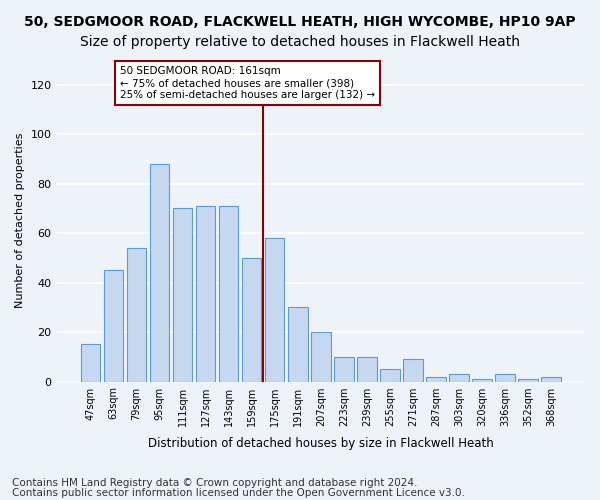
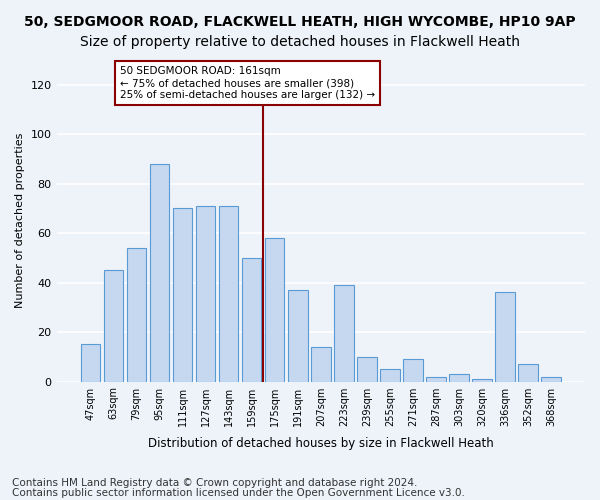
191sqm: 30 -> 37
207sqm: 20 -> 14
223sqm: 10 -> 39
336sqm: 3 -> 36
352sqm: 1 -> 7
